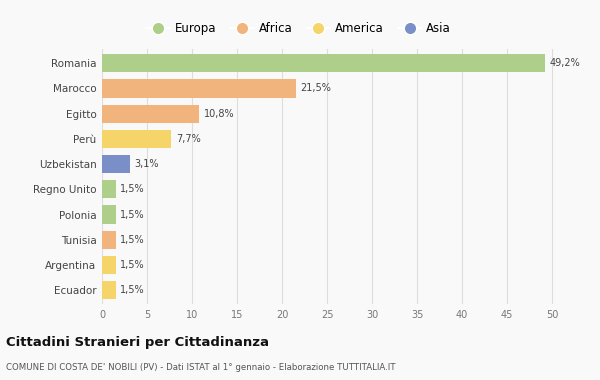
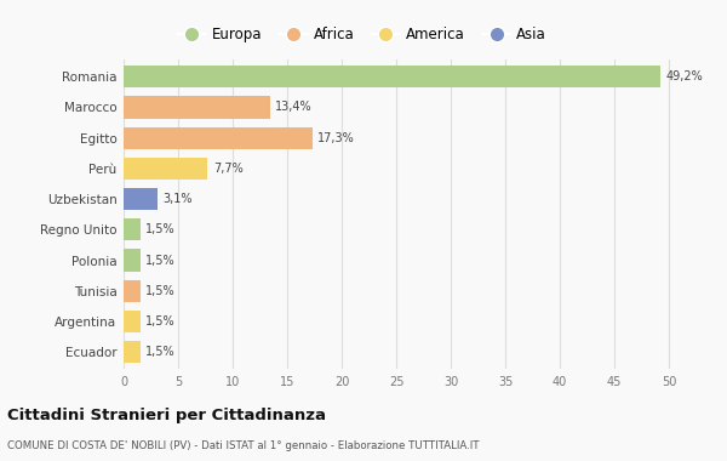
Marocco: 21,5% -> 13,4%
Egitto: 10,8% -> 17,3%
